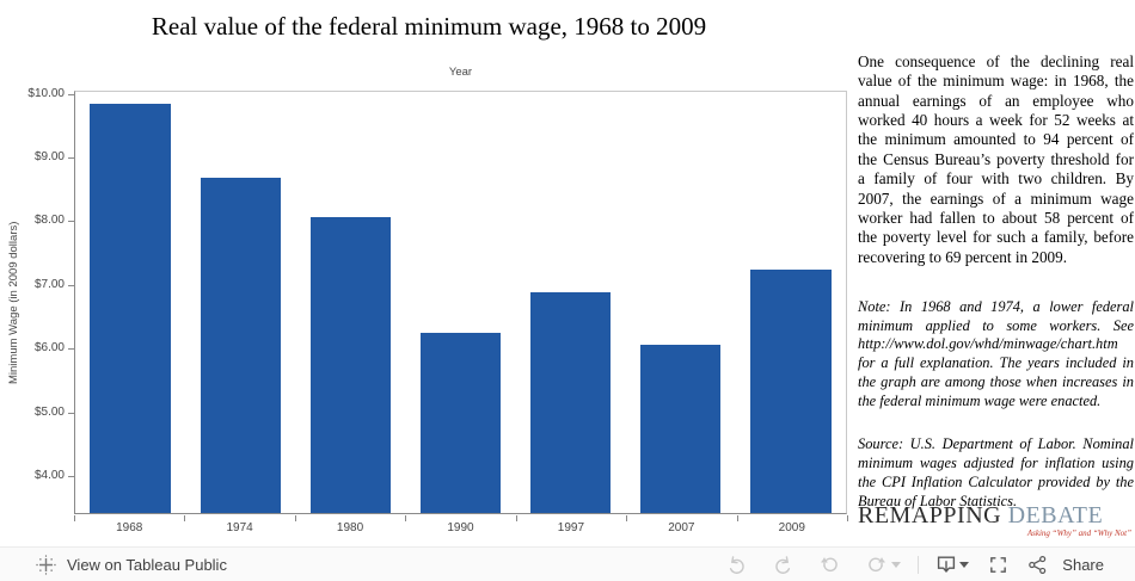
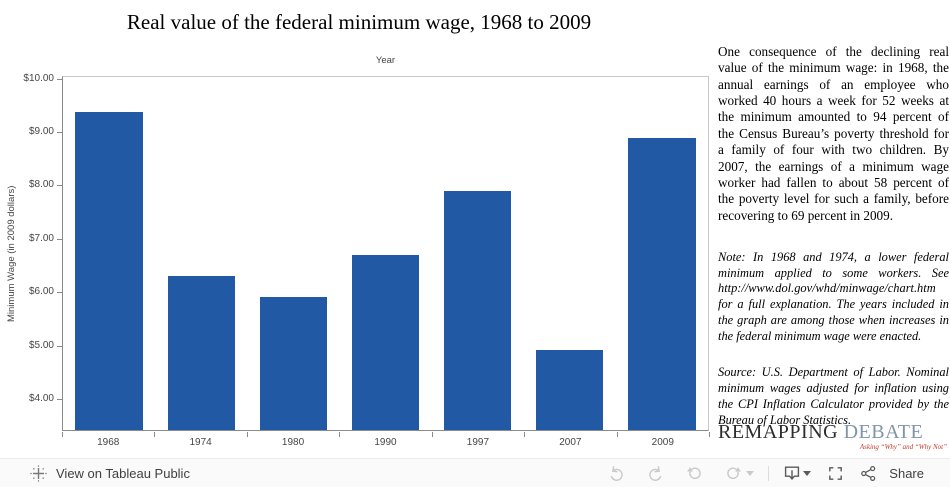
1968: $9.9 -> $9.4
1974: $8.7 -> $6.3
1980: $8.1 -> $5.9
1990: $6.2 -> $6.7
1997: $6.9 -> $7.9
2007: $6.0 -> $4.9
2009: $7.2 -> $8.9
